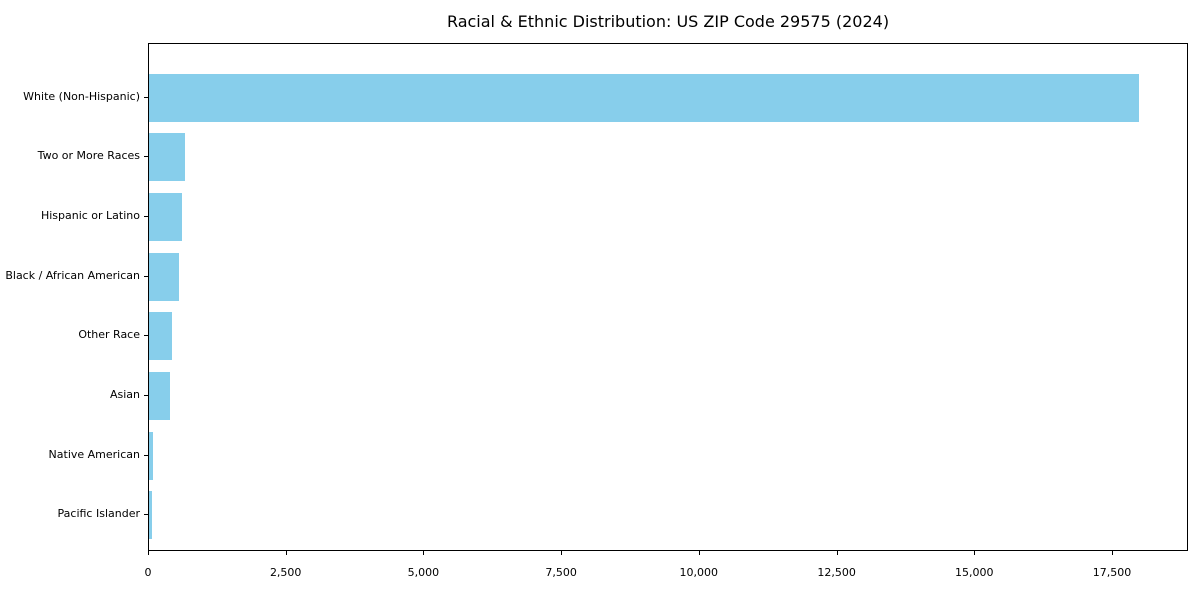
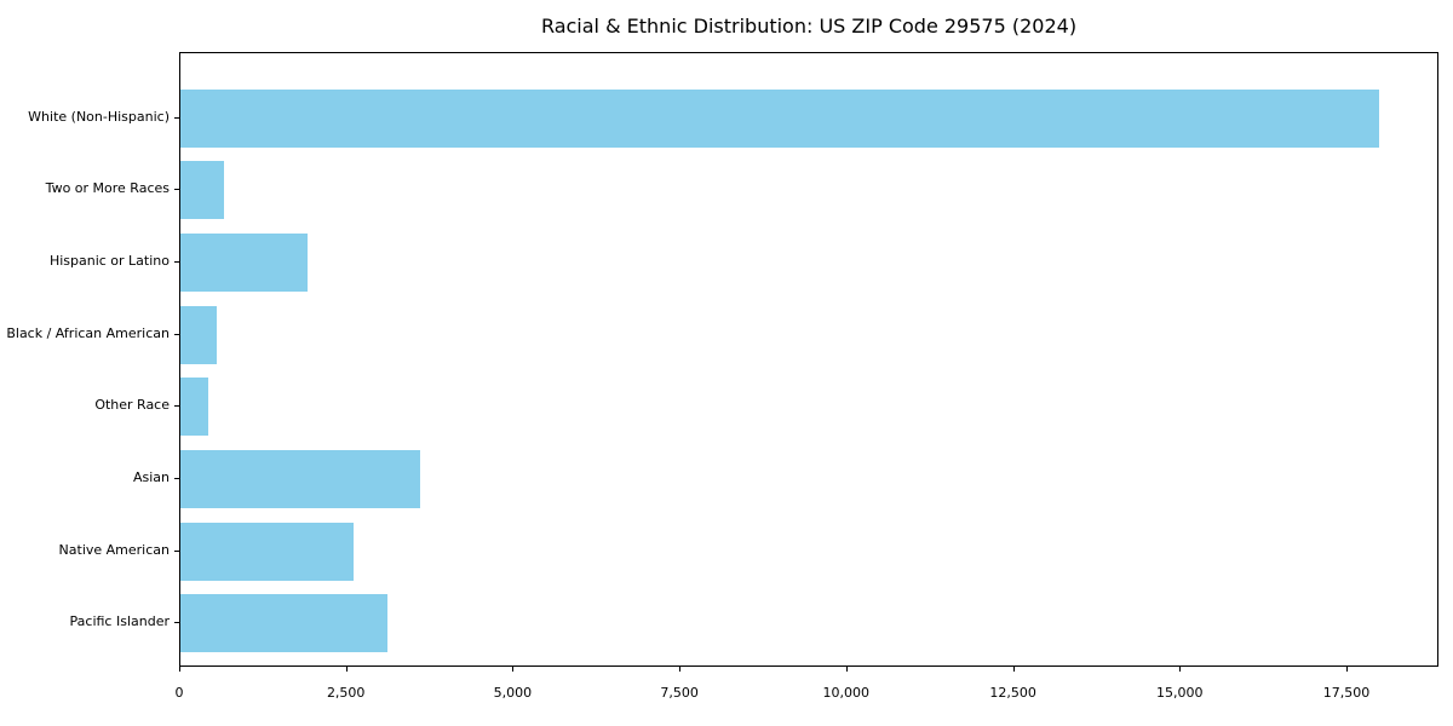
Hispanic or Latino: 600 -> 1900
Asian: 400 -> 3600
Native American: 100 -> 2600
Pacific Islander: 100 -> 3100
